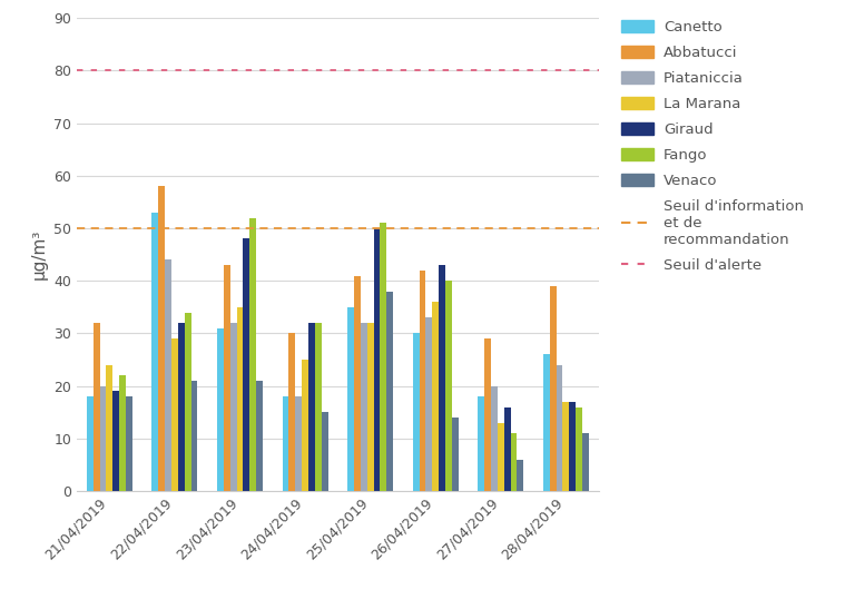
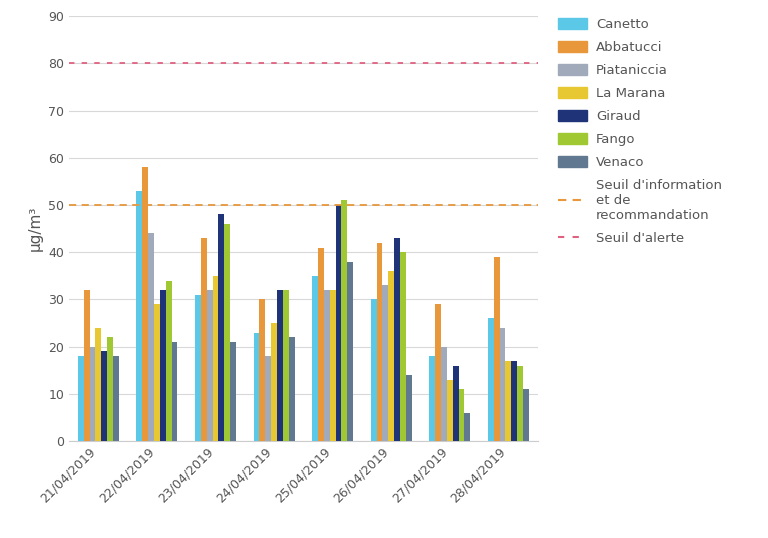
Fango/23/04/2019: 52 -> 46
Canetto/24/04/2019: 18 -> 23
Venaco/24/04/2019: 15 -> 22
